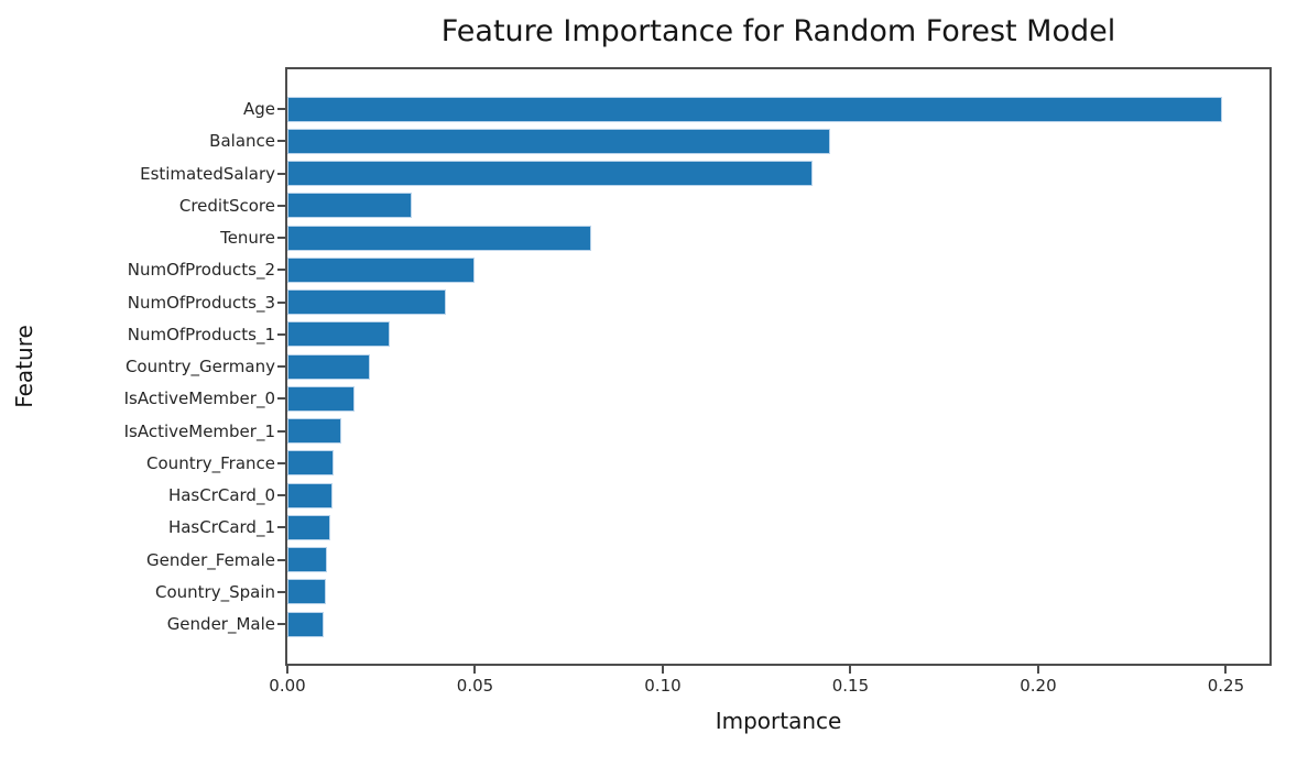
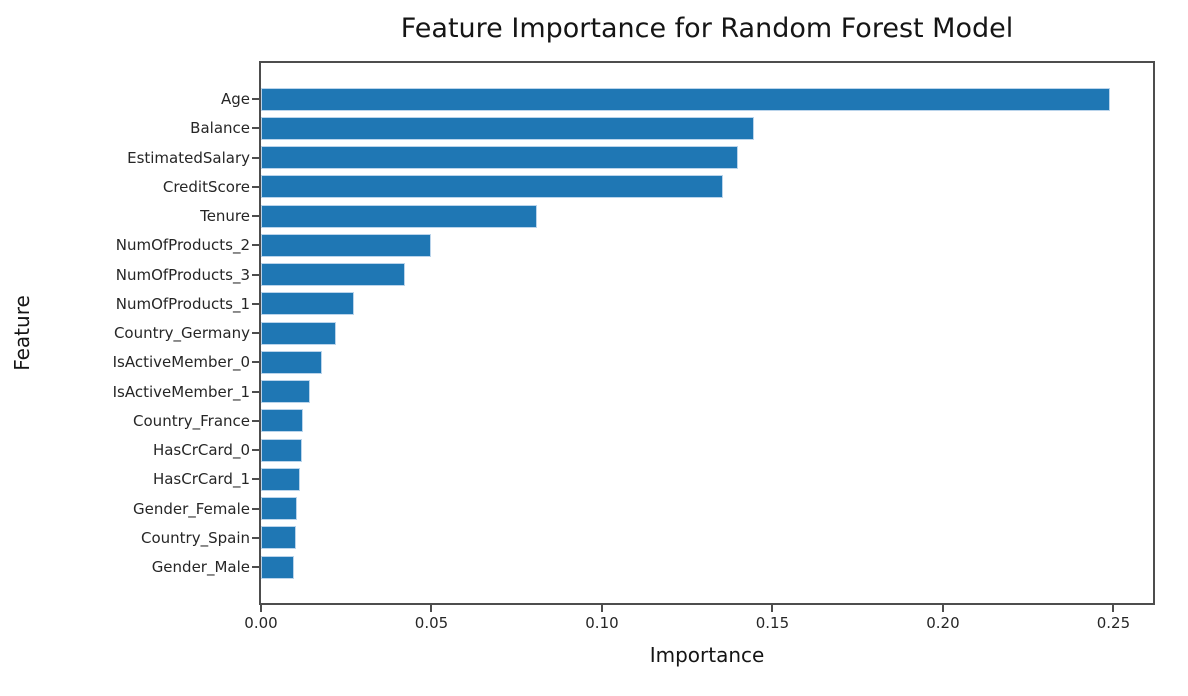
CreditScore: 0.033 -> 0.136
